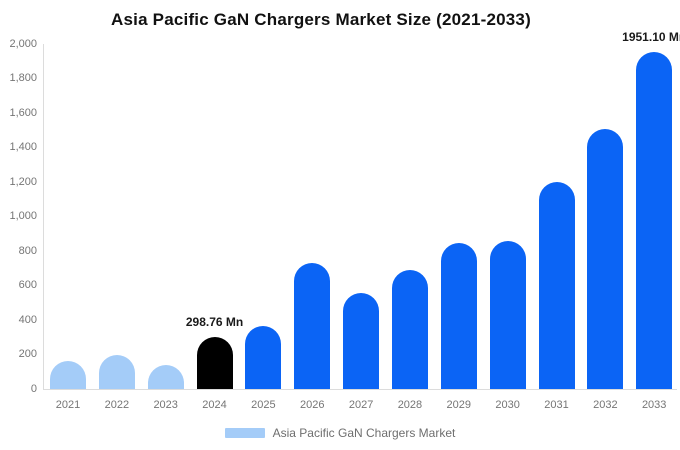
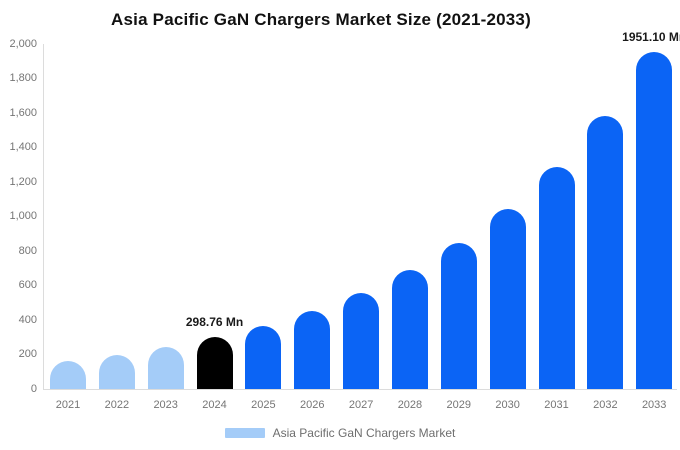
2023: 140 -> 240
2026: 730 -> 450
2030: 860 -> 1040
2031: 1200 -> 1280
2032: 1510 -> 1580
